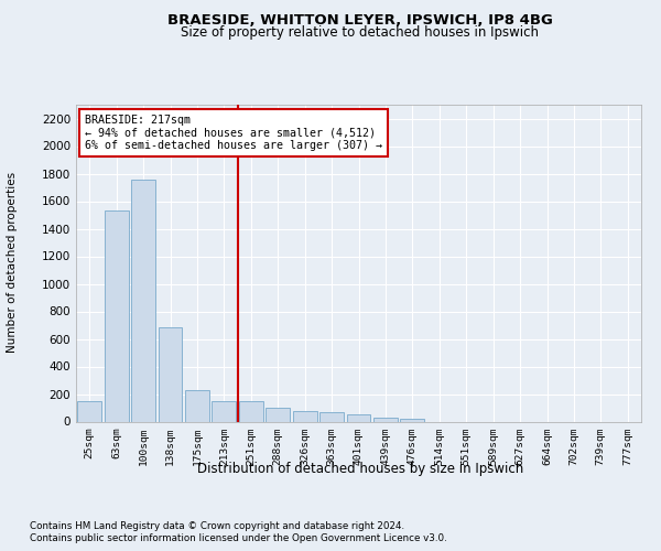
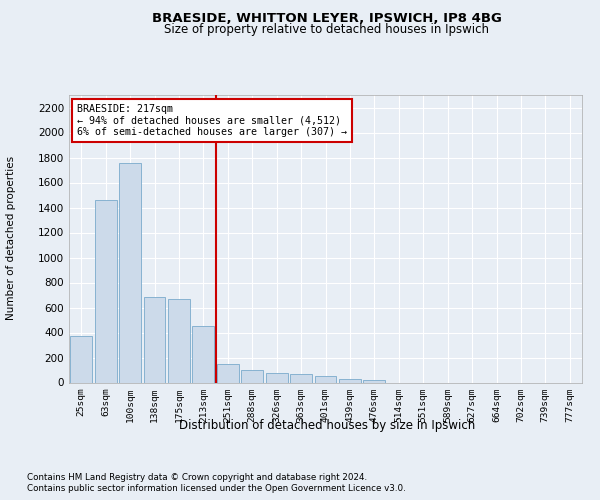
25sqm: 150 -> 370
63sqm: 1540 -> 1460
175sqm: 230 -> 670
213sqm: 150 -> 450
